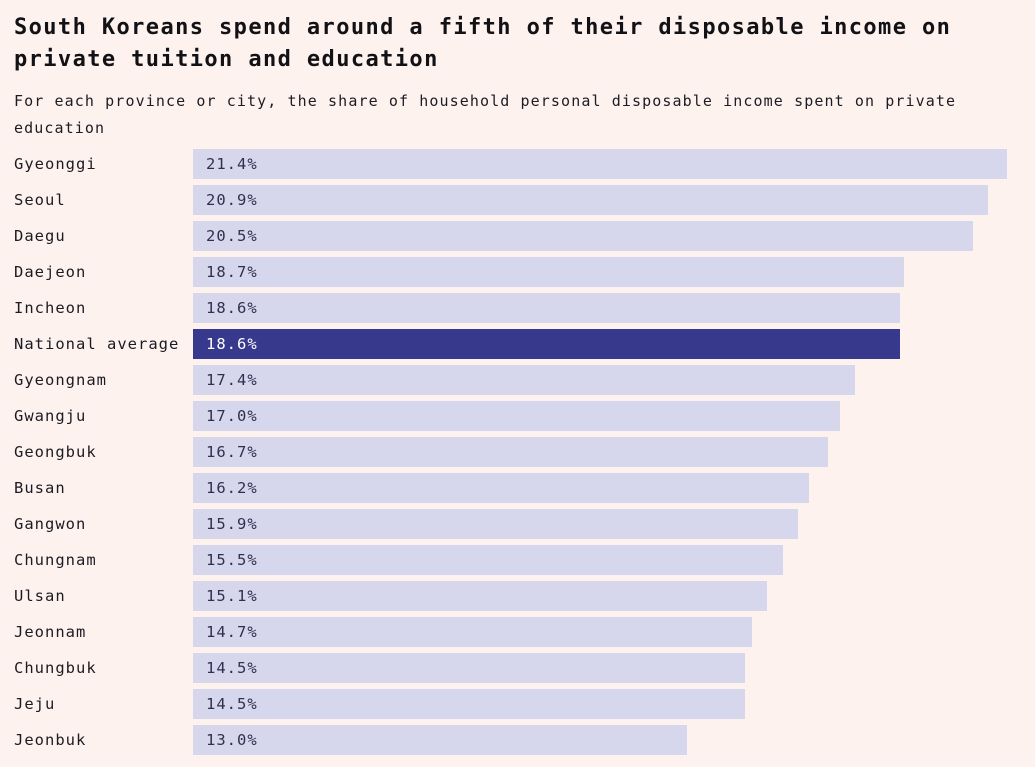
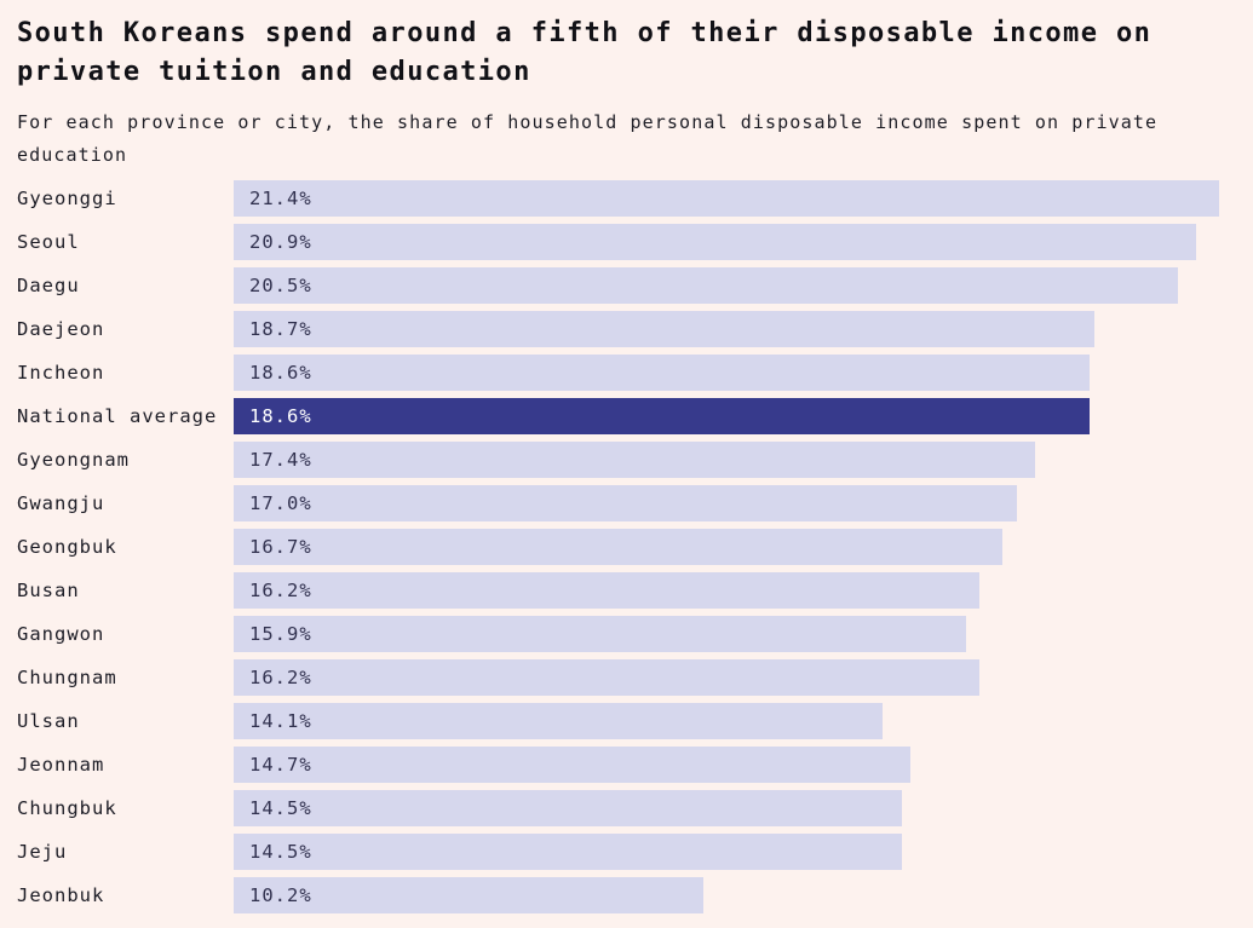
Chungnam: 15.5% -> 16.2%
Ulsan: 15.1% -> 14.1%
Jeonbuk: 13.0% -> 10.2%
